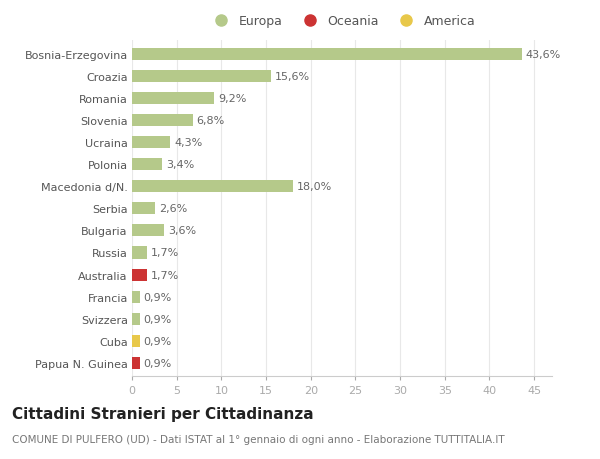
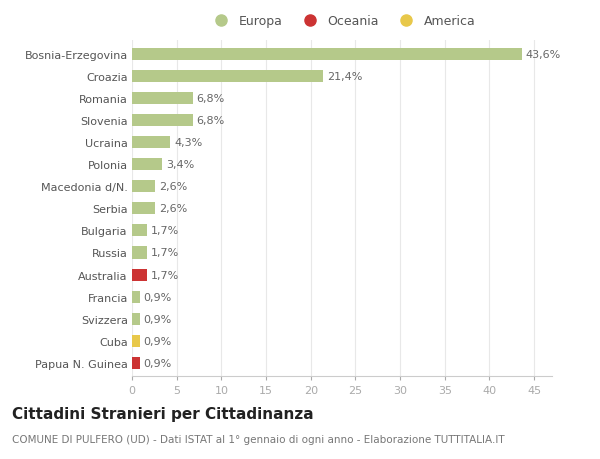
Croazia: 15,6% -> 21,4%
Romania: 9,2% -> 6,8%
Macedonia d/N.: 18,0% -> 2,6%
Bulgaria: 3,6% -> 1,7%
